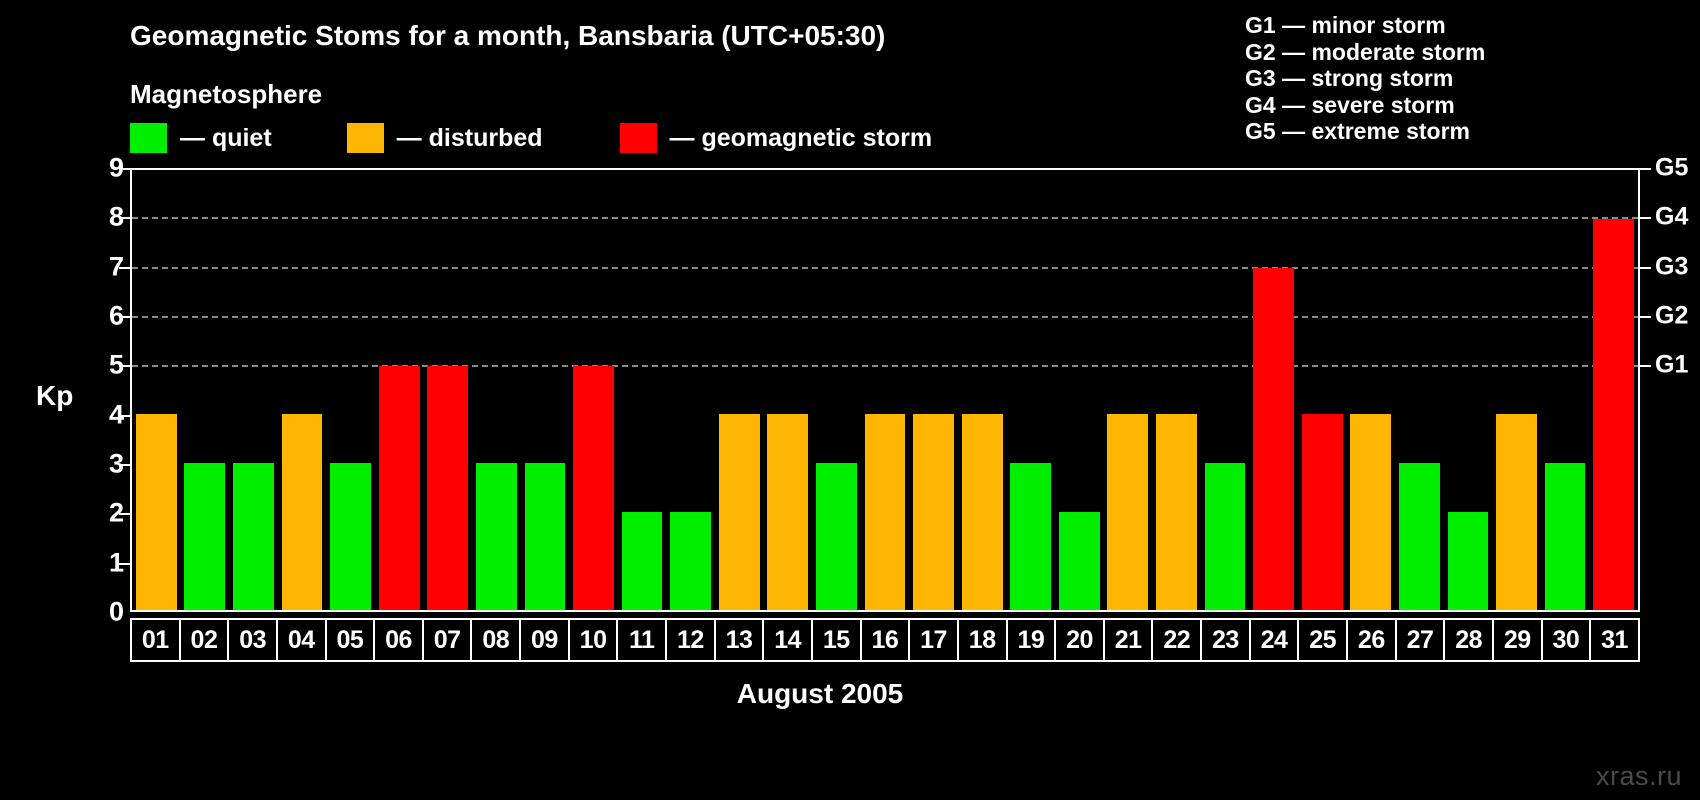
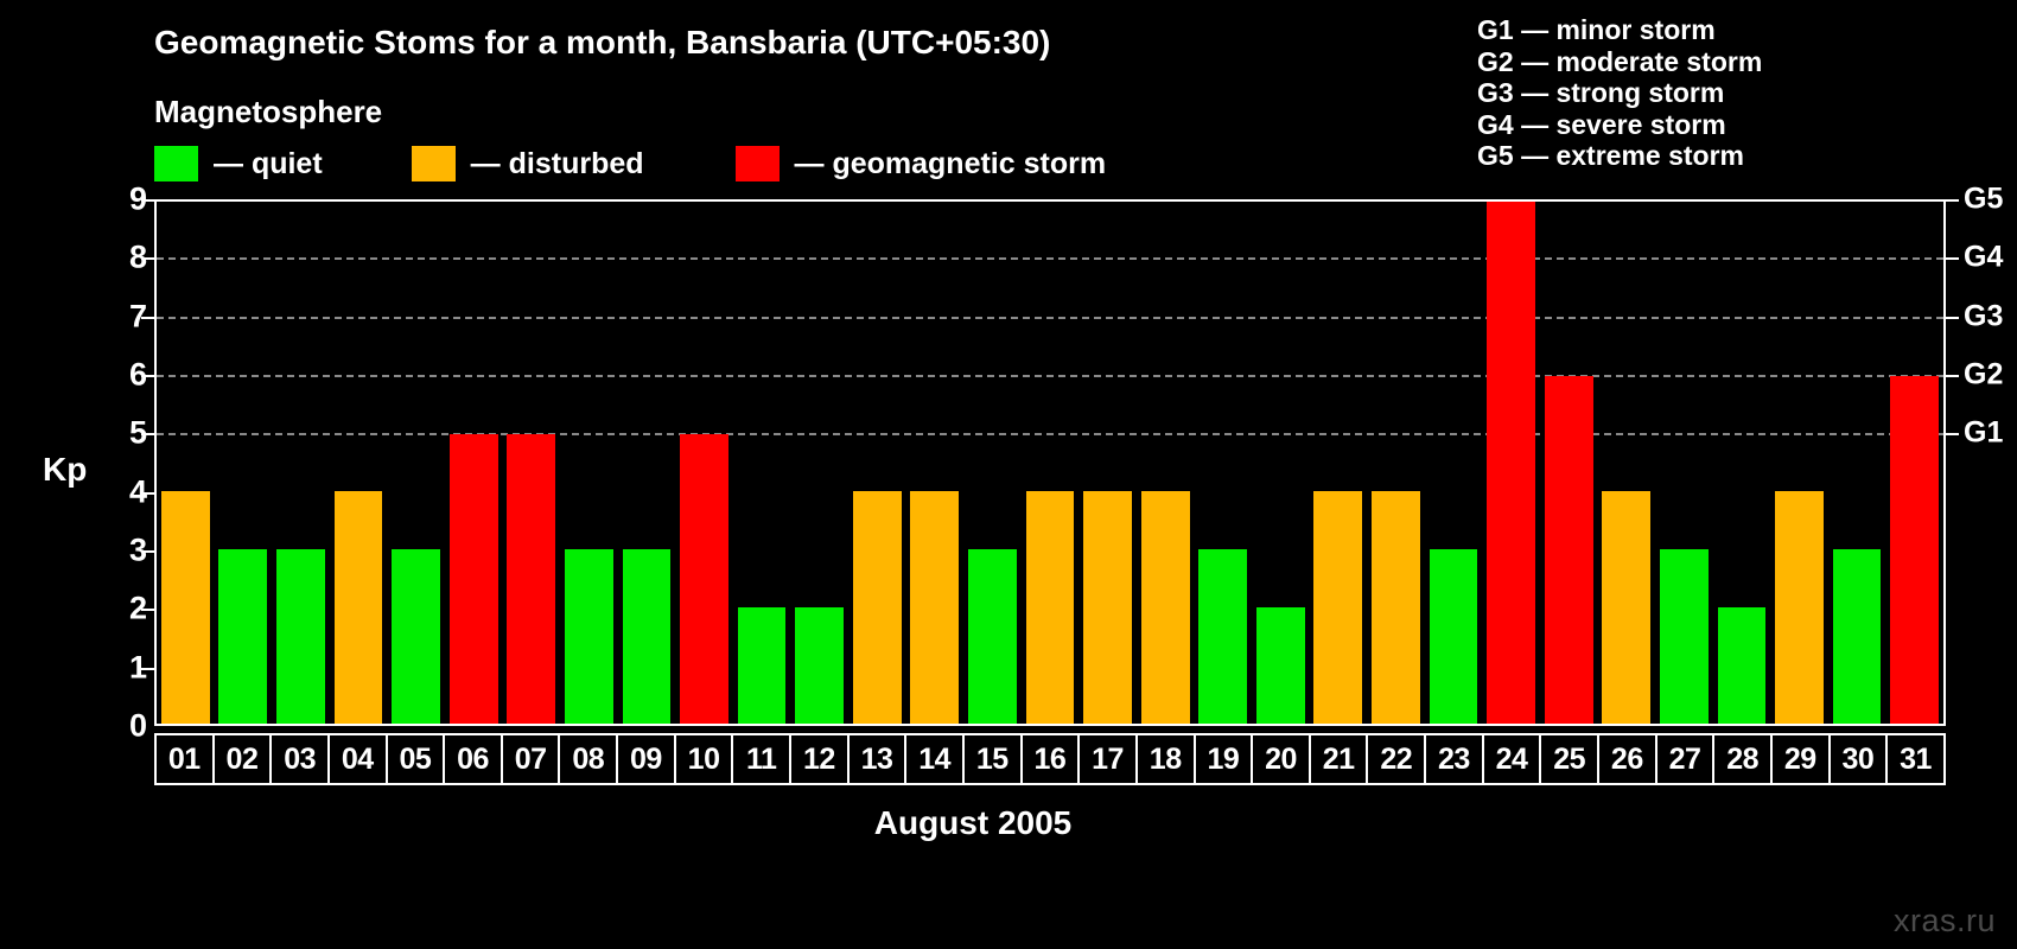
24: 7 -> 9
25: 4 -> 6
31: 8 -> 6
